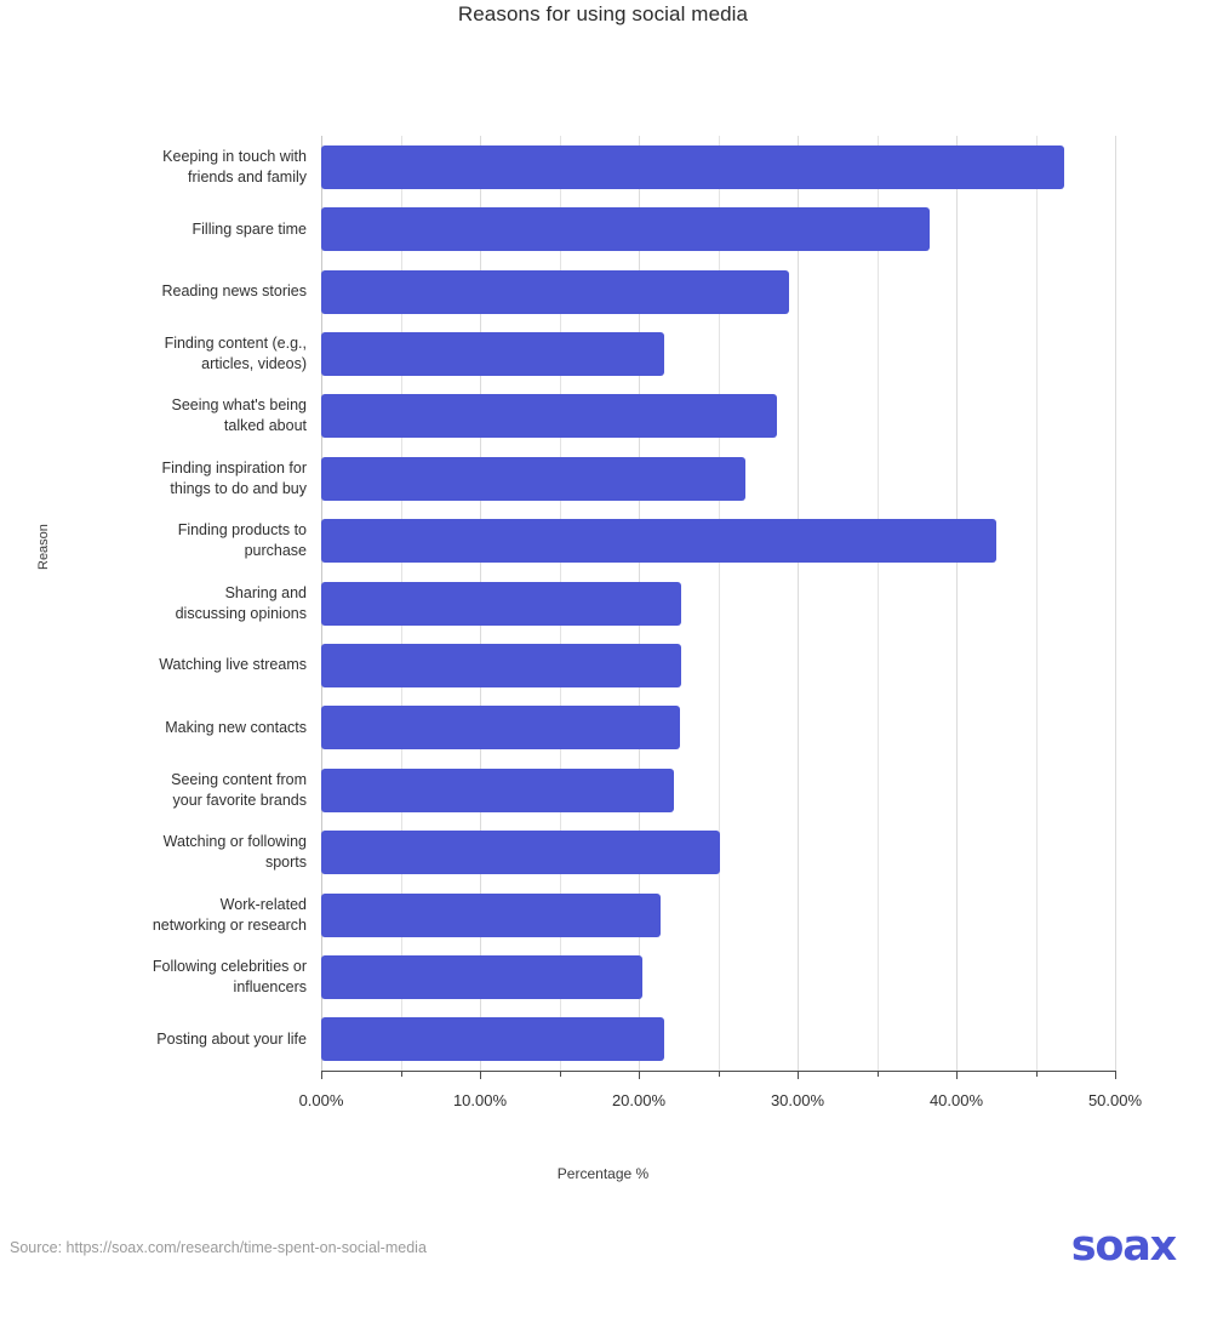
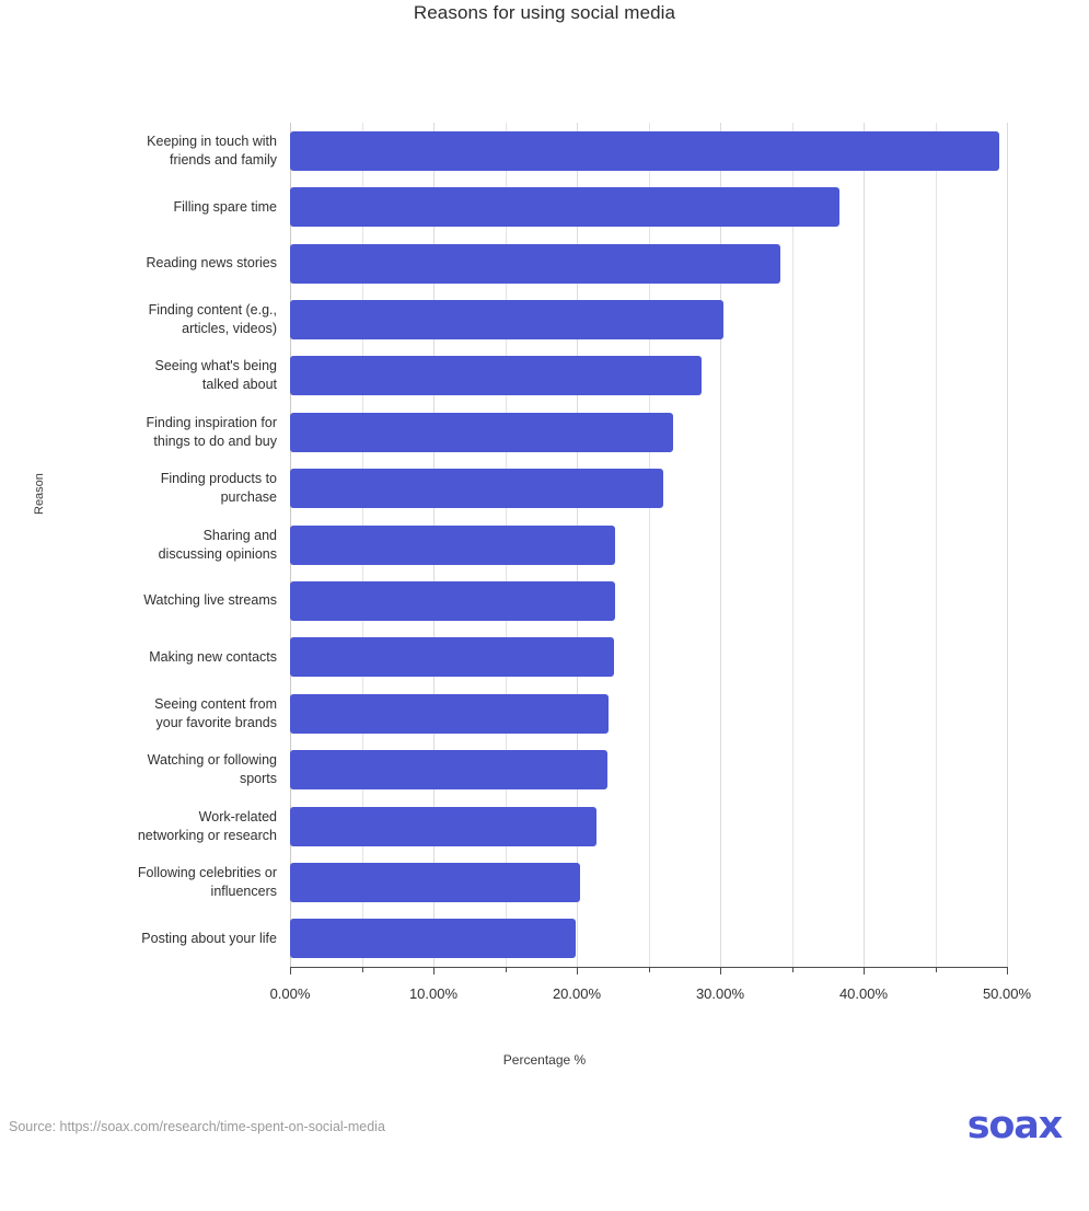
Keeping in touch with friends and family: 46.8% -> 49.5%
Reading news stories: 29.5% -> 34.2%
Finding content (e.g., articles, videos): 21.6% -> 30.2%
Finding products to purchase: 42.5% -> 26.0%
Watching or following sports: 25.1% -> 22.1%
Posting about your life: 21.6% -> 19.9%
